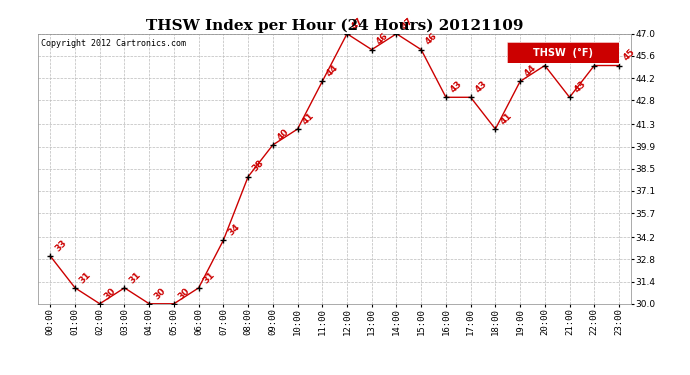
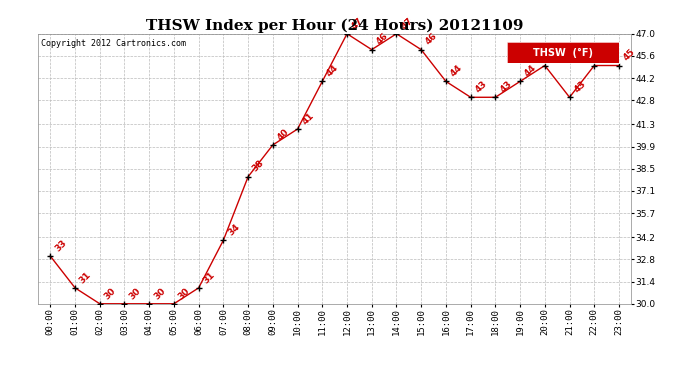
03:00: 31 -> 30
16:00: 43 -> 44
18:00: 41 -> 43
